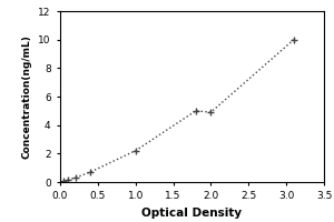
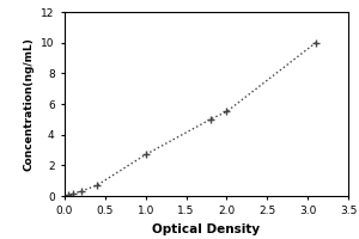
1.0: 2.2 -> 2.7
2.0: 4.9 -> 5.5
